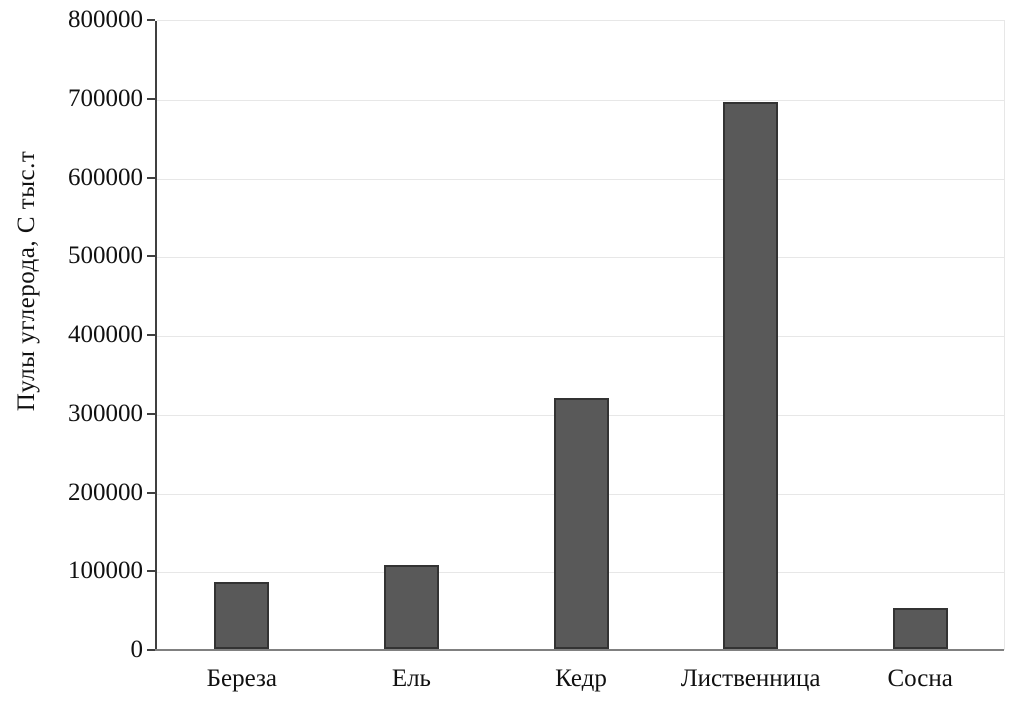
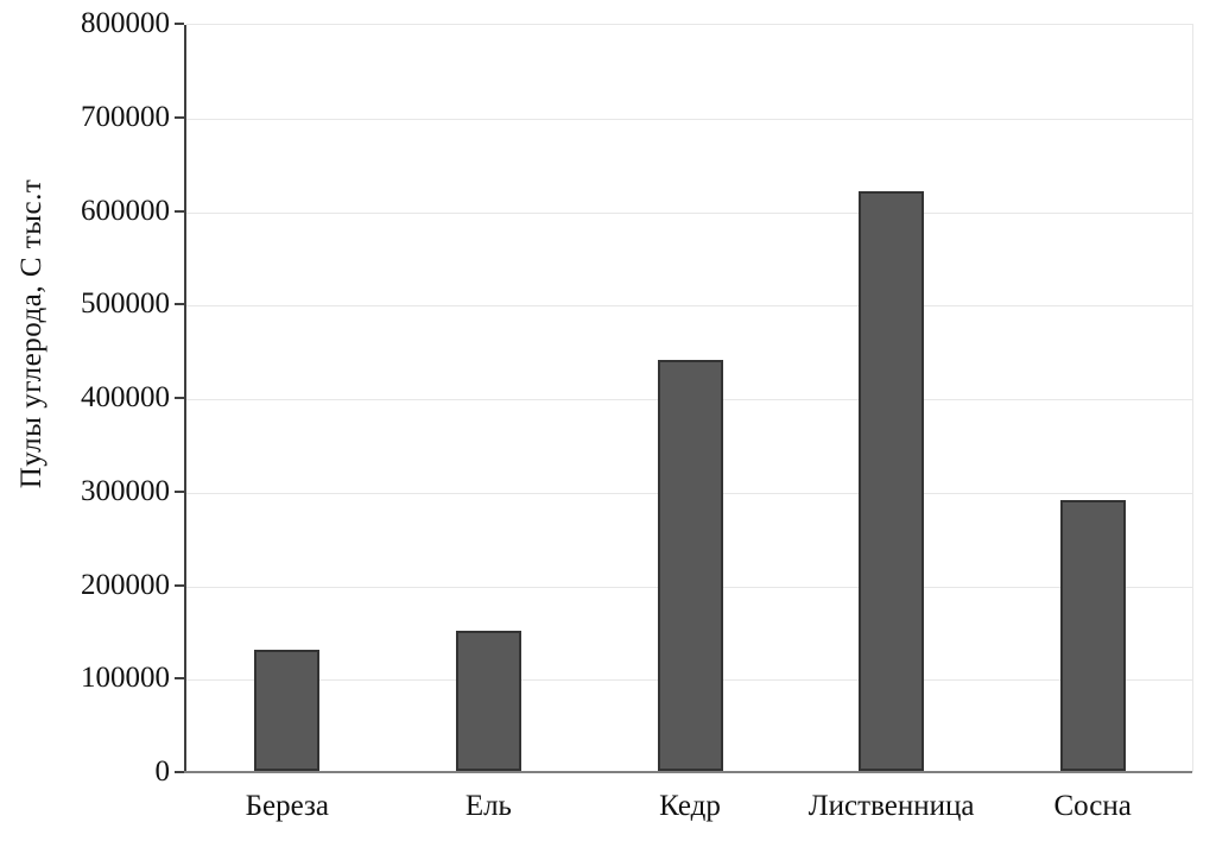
Береза: 80000 -> 130000
Ель: 110000 -> 150000
Кедр: 320000 -> 440000
Лиственница: 690000 -> 620000
Сосна: 50000 -> 290000
